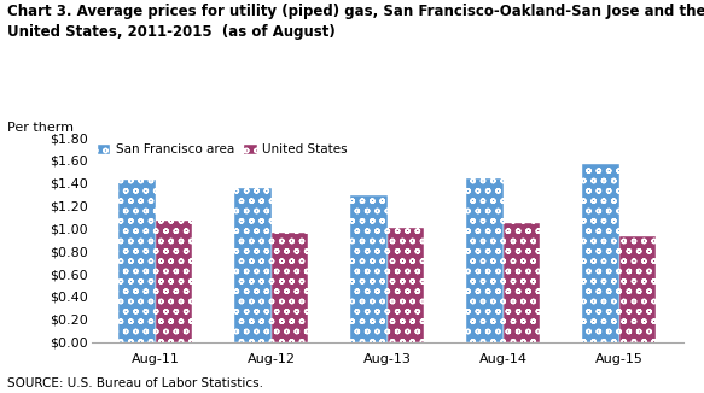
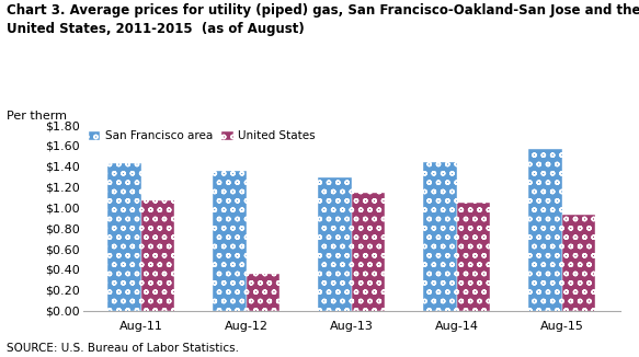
United States/Aug-12: $0.96 -> $0.36
United States/Aug-13: $1.00 -> $1.14
